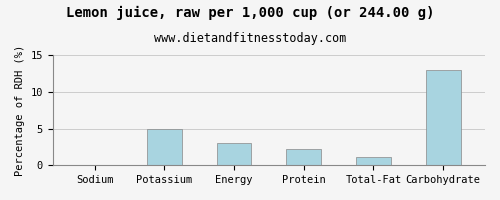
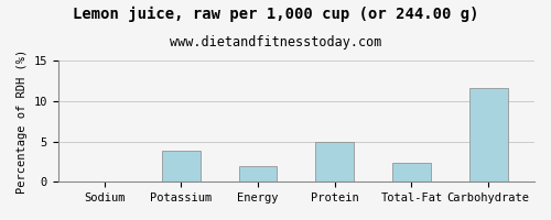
Potassium: 5.0 -> 3.8
Energy: 3.0 -> 2.0
Protein: 2.2 -> 5.0
Total-Fat: 1.1 -> 2.4
Carbohydrate: 13.0 -> 11.6
